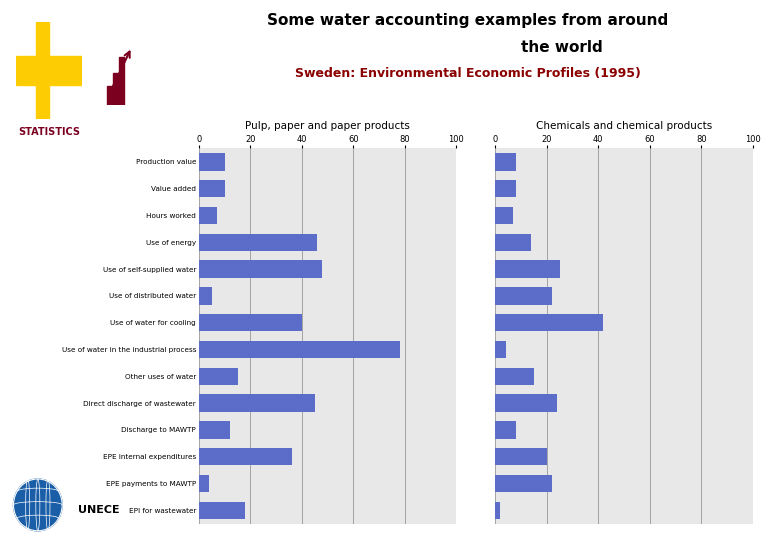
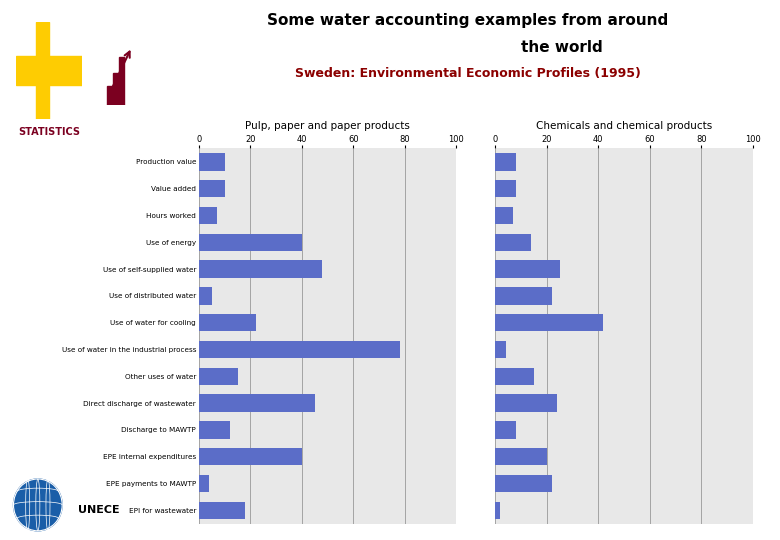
Pulp, paper and paper products/Use of energy: 46 -> 40
Pulp, paper and paper products/Use of water for cooling: 40 -> 22
Pulp, paper and paper products/EPE internal expenditures: 36 -> 40
